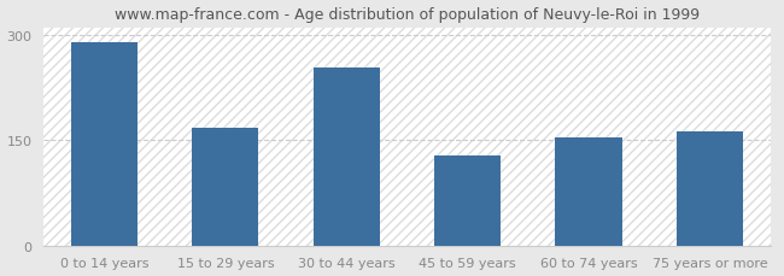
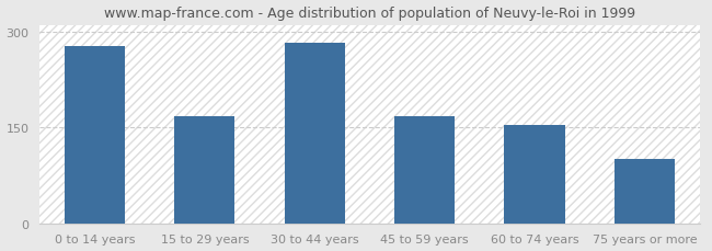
0 to 14 years: 290 -> 278
30 to 44 years: 254 -> 282
45 to 59 years: 128 -> 167
75 years or more: 162 -> 100
